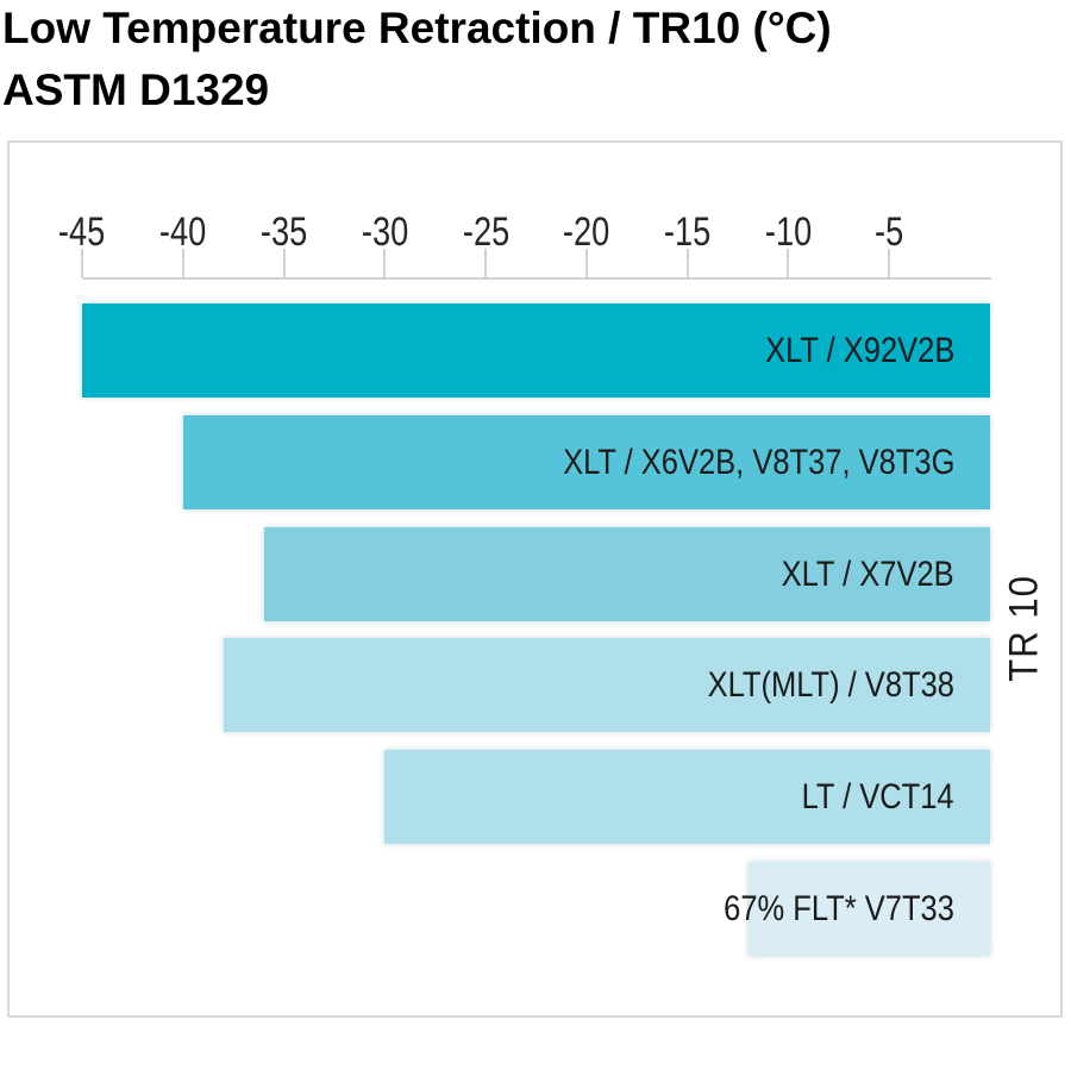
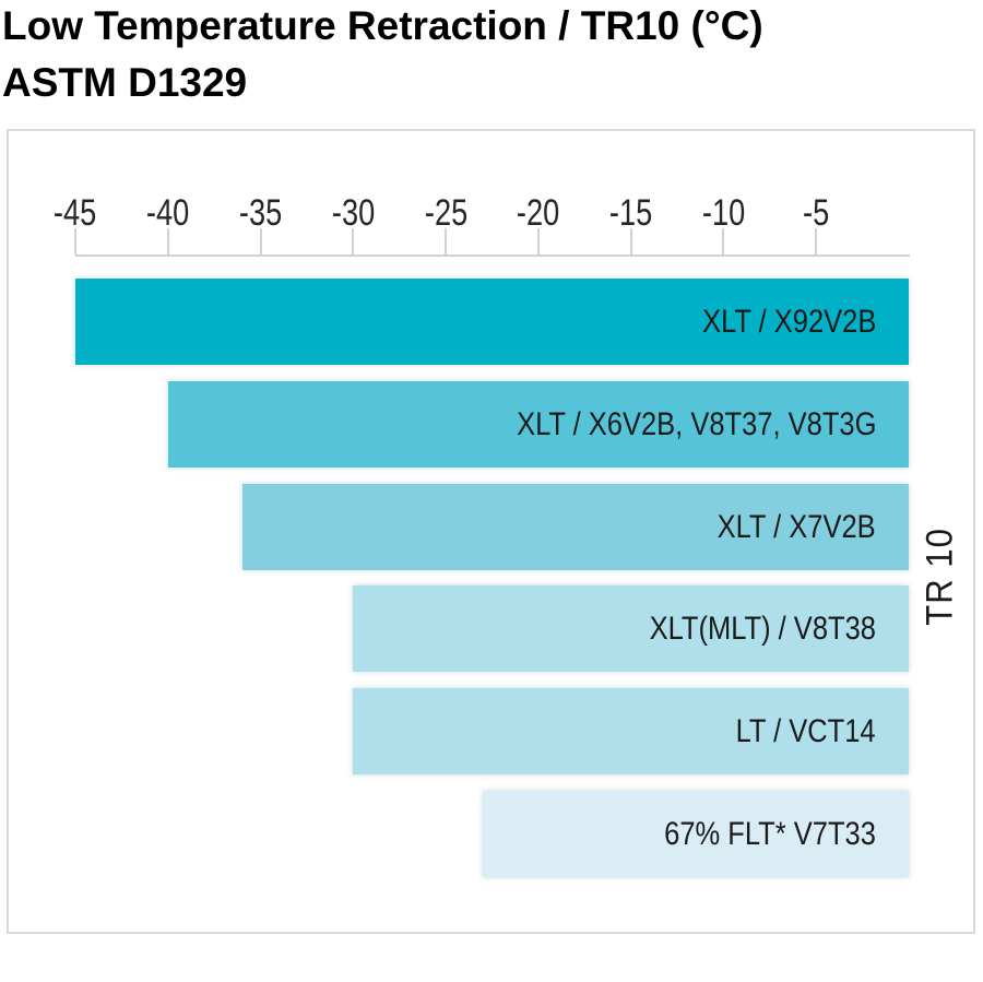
XLT(MLT) / V8T38: -38 -> -30
67% FLT* V7T33: -12 -> -23
